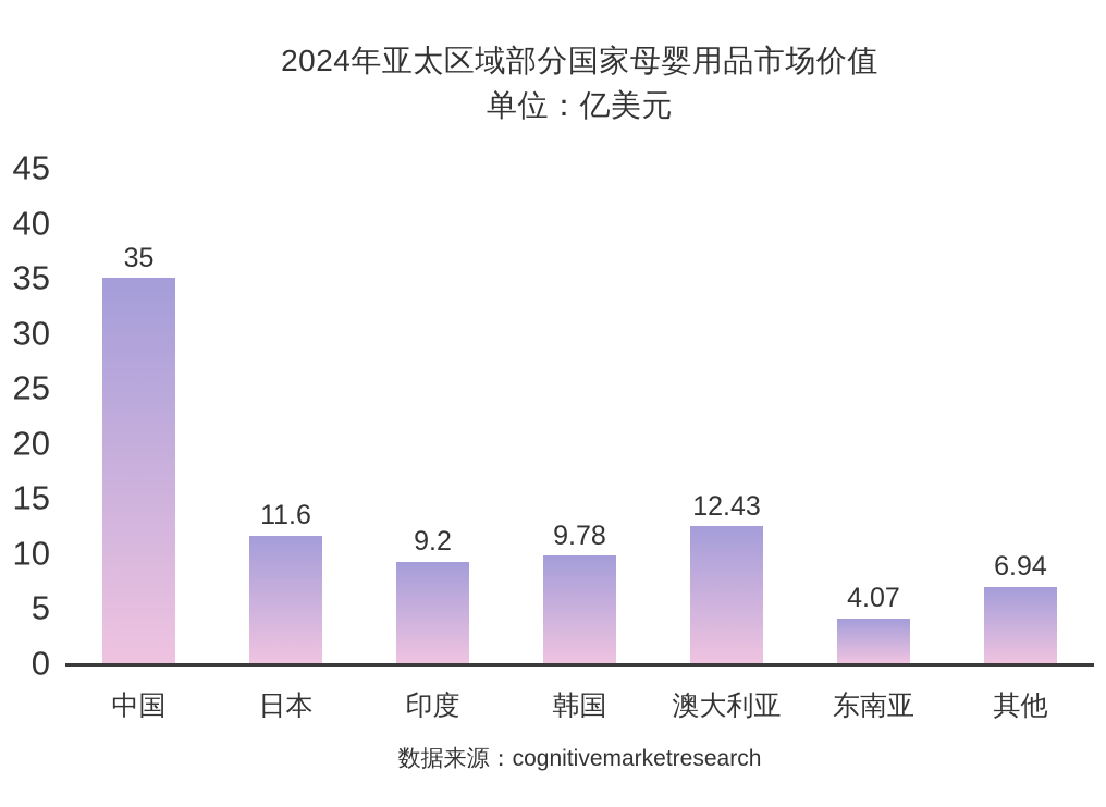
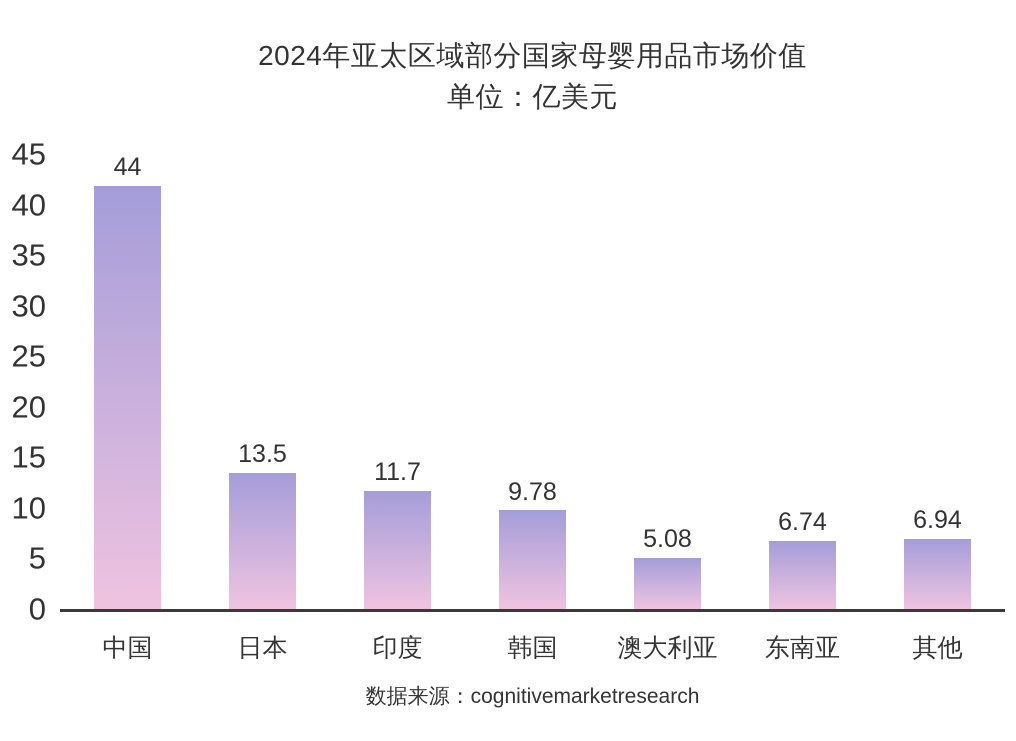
中国: 35 -> 44
日本: 11.6 -> 13.5
印度: 9.2 -> 11.7
澳大利亚: 12.43 -> 5.08
东南亚: 4.07 -> 6.74
